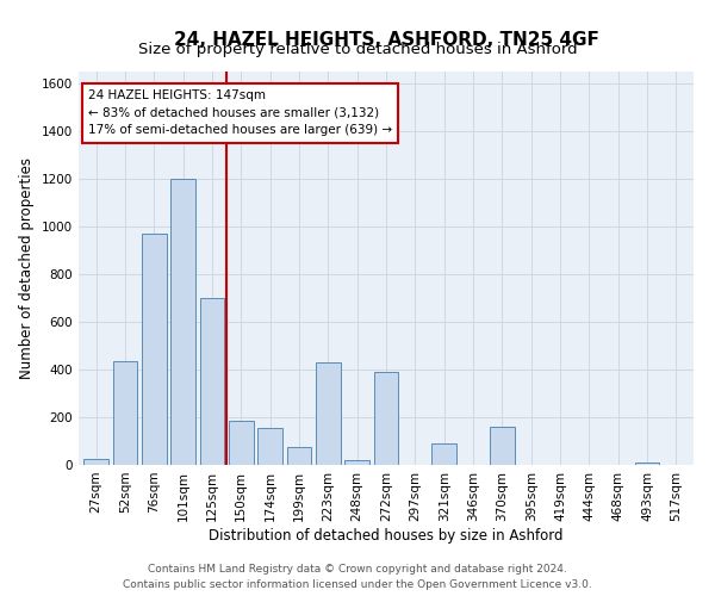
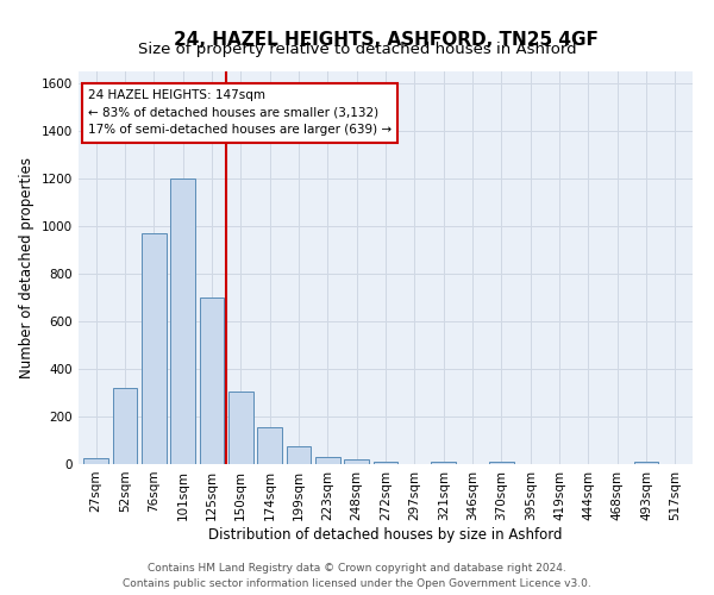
52sqm: 435 -> 320
150sqm: 185 -> 305
223sqm: 430 -> 28
272sqm: 390 -> 12
321sqm: 90 -> 10
370sqm: 160 -> 12
